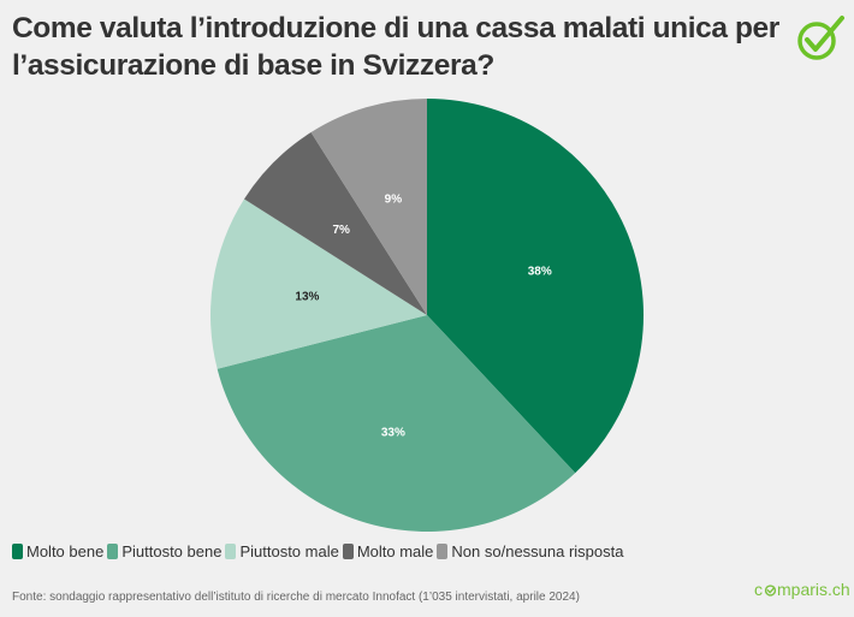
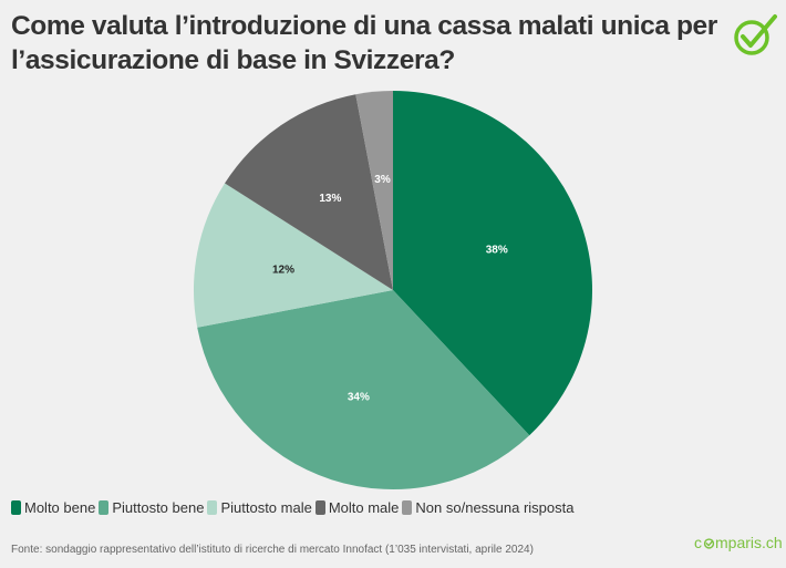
Piuttosto bene: 33% -> 34%
Piuttosto male: 13% -> 12%
Molto male: 7% -> 13%
Non so/nessuna risposta: 9% -> 3%
